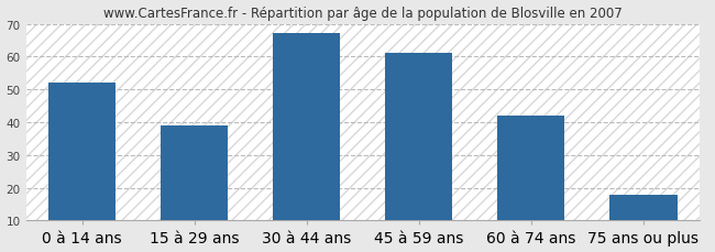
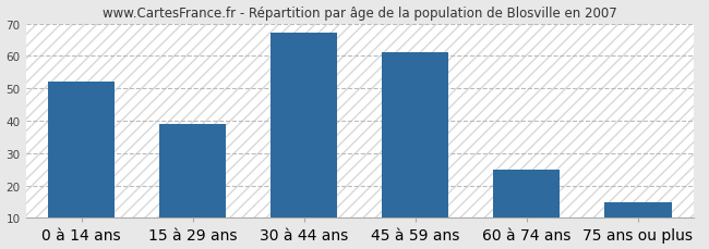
60 à 74 ans: 42 -> 25
75 ans ou plus: 18 -> 15
